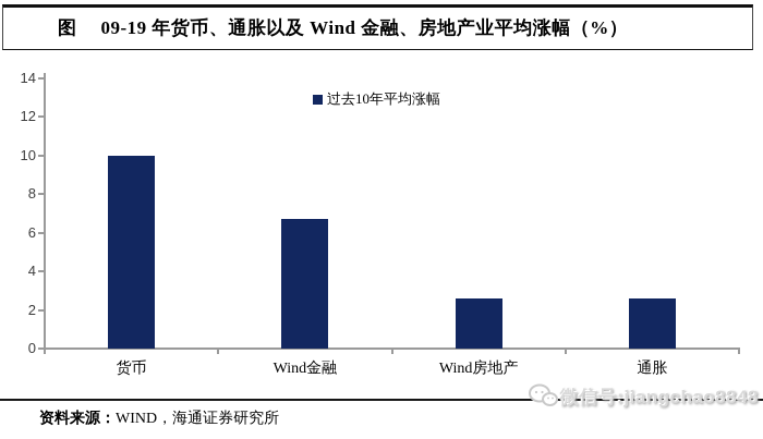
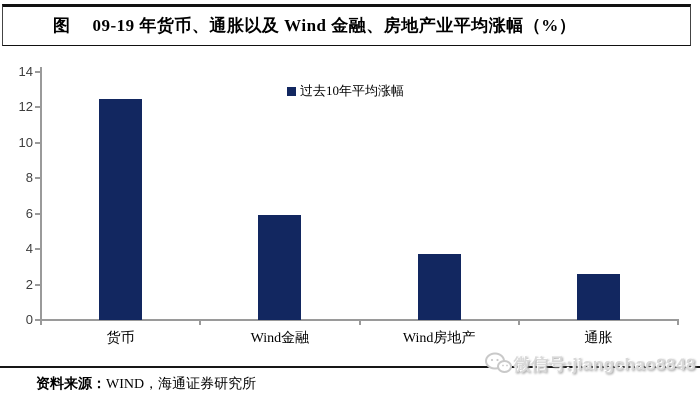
货币: 10.0 -> 12.5
Wind金融: 6.7 -> 5.9
Wind房地产: 2.6 -> 3.7
